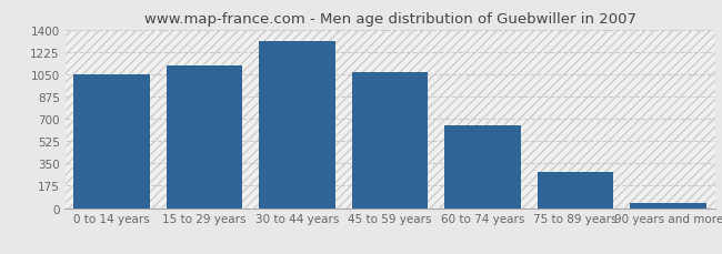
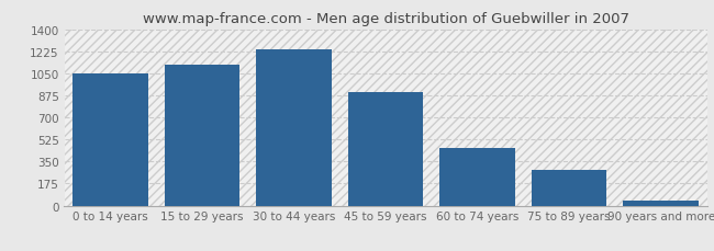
30 to 44 years: 1310 -> 1240
45 to 59 years: 1060 -> 900
60 to 74 years: 640 -> 460
